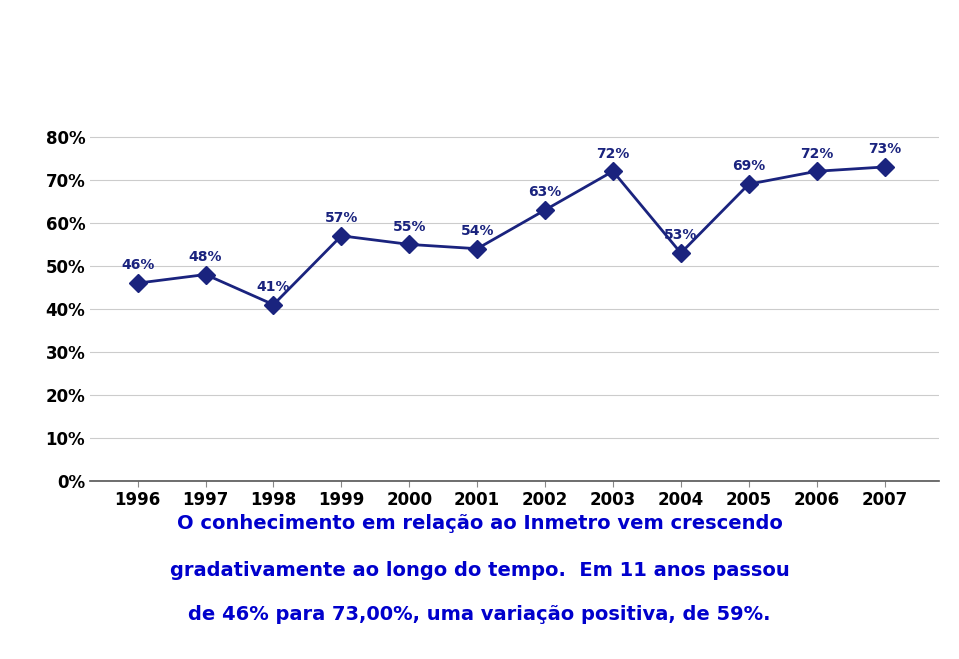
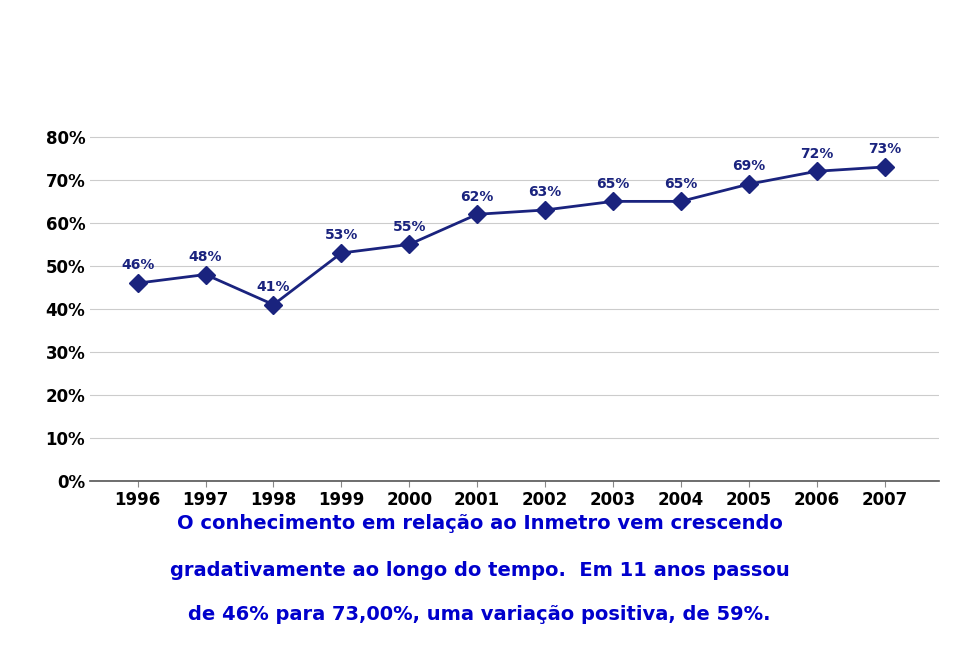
1999: 57% -> 53%
2001: 54% -> 62%
2003: 72% -> 65%
2004: 53% -> 65%
